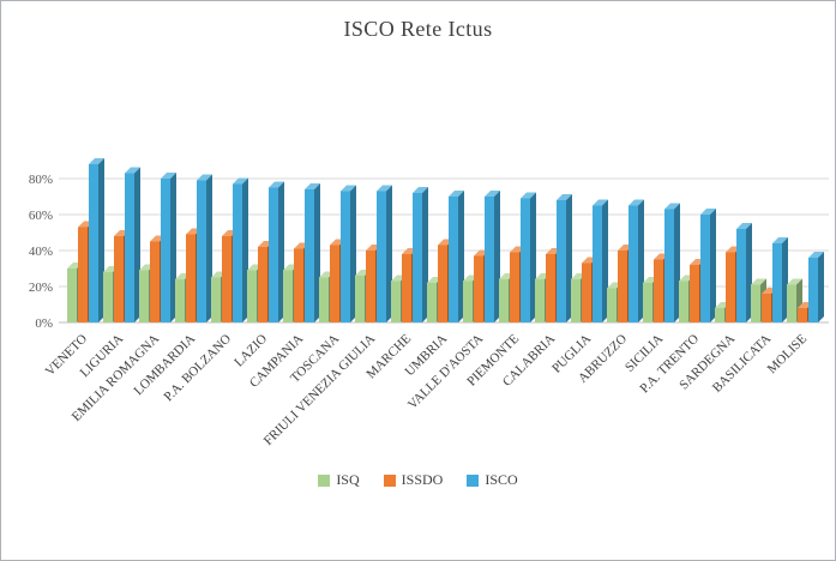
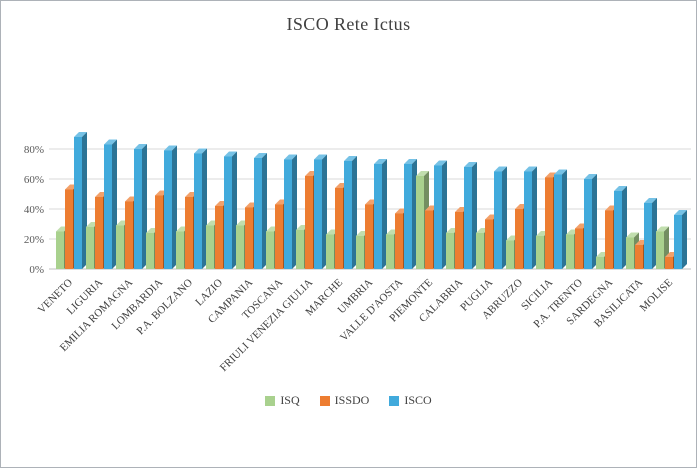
ISQ/VENETO: 30% -> 25%
ISSDO/FRIULI VENEZIA GIULIA: 40% -> 62%
ISSDO/MARCHE: 38% -> 54%
ISQ/PIEMONTE: 24% -> 62%
ISSDO/SICILIA: 35% -> 61%
ISSDO/P.A. TRENTO: 32% -> 27%
ISQ/MOLISE: 21% -> 25%
